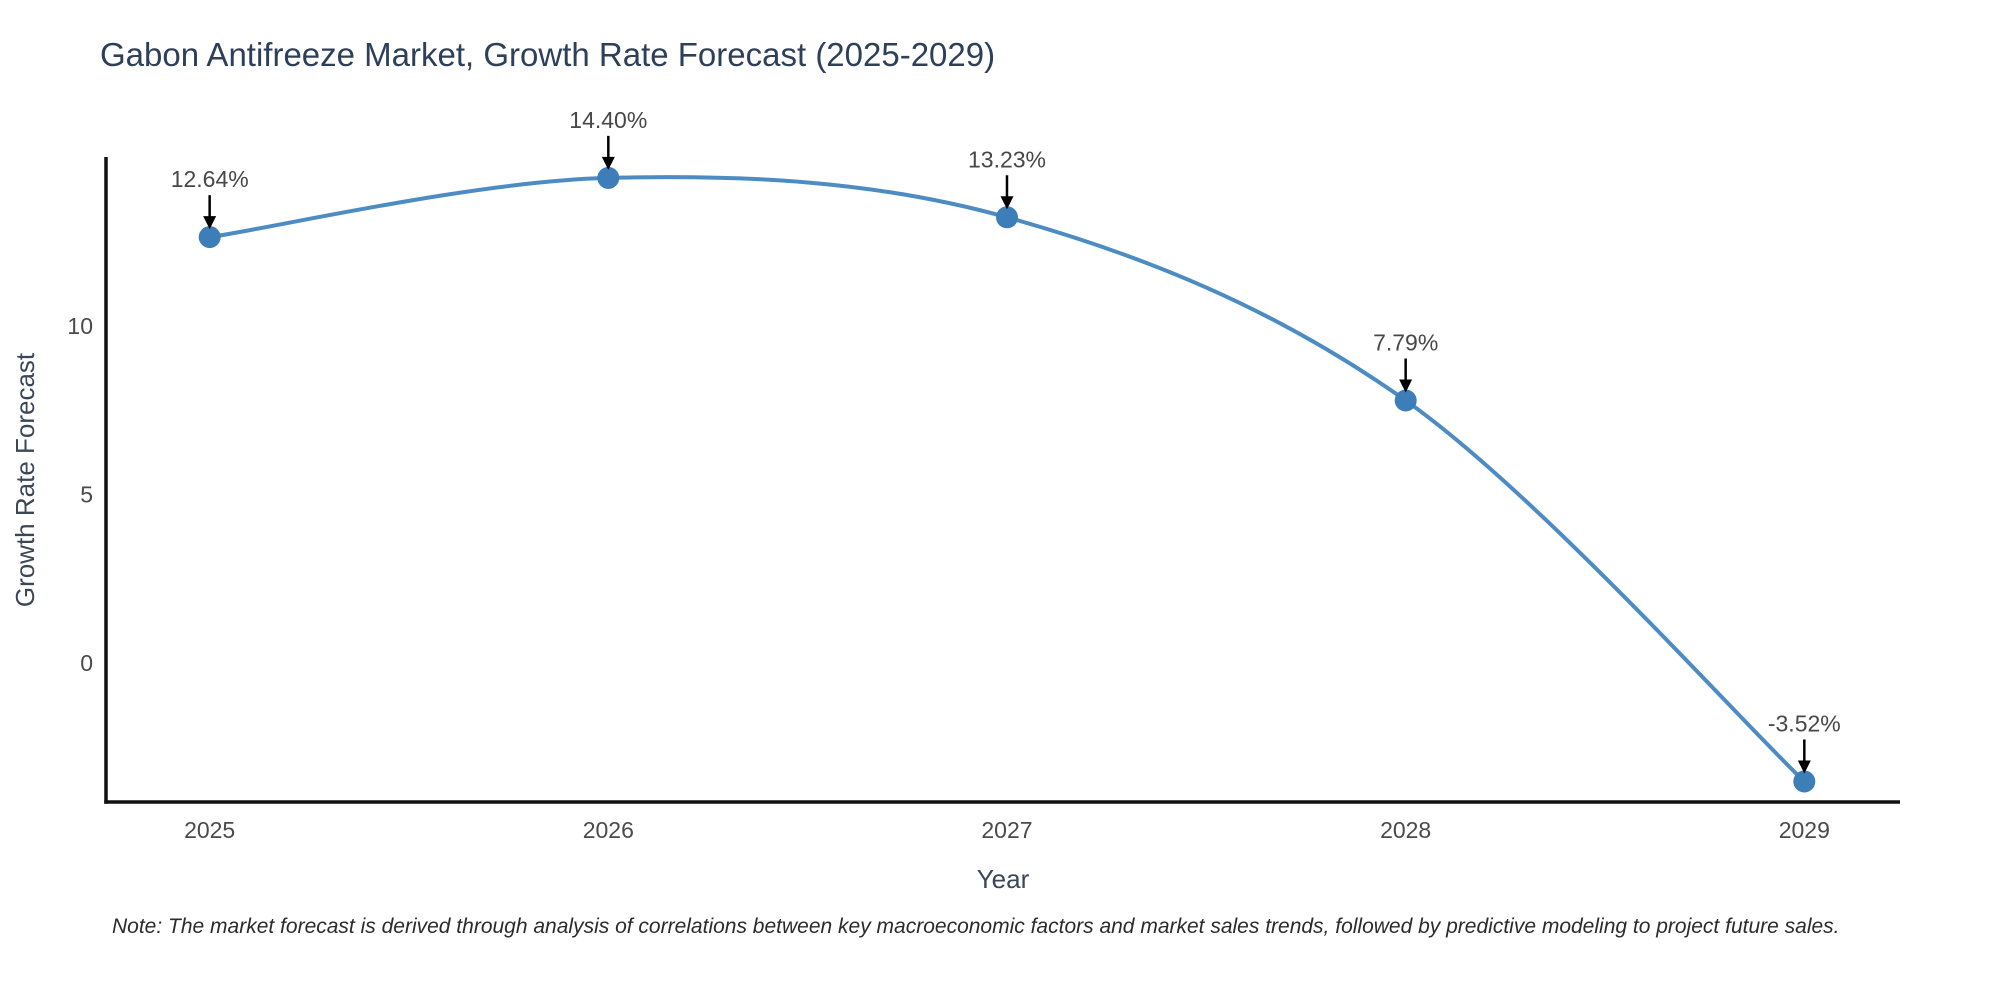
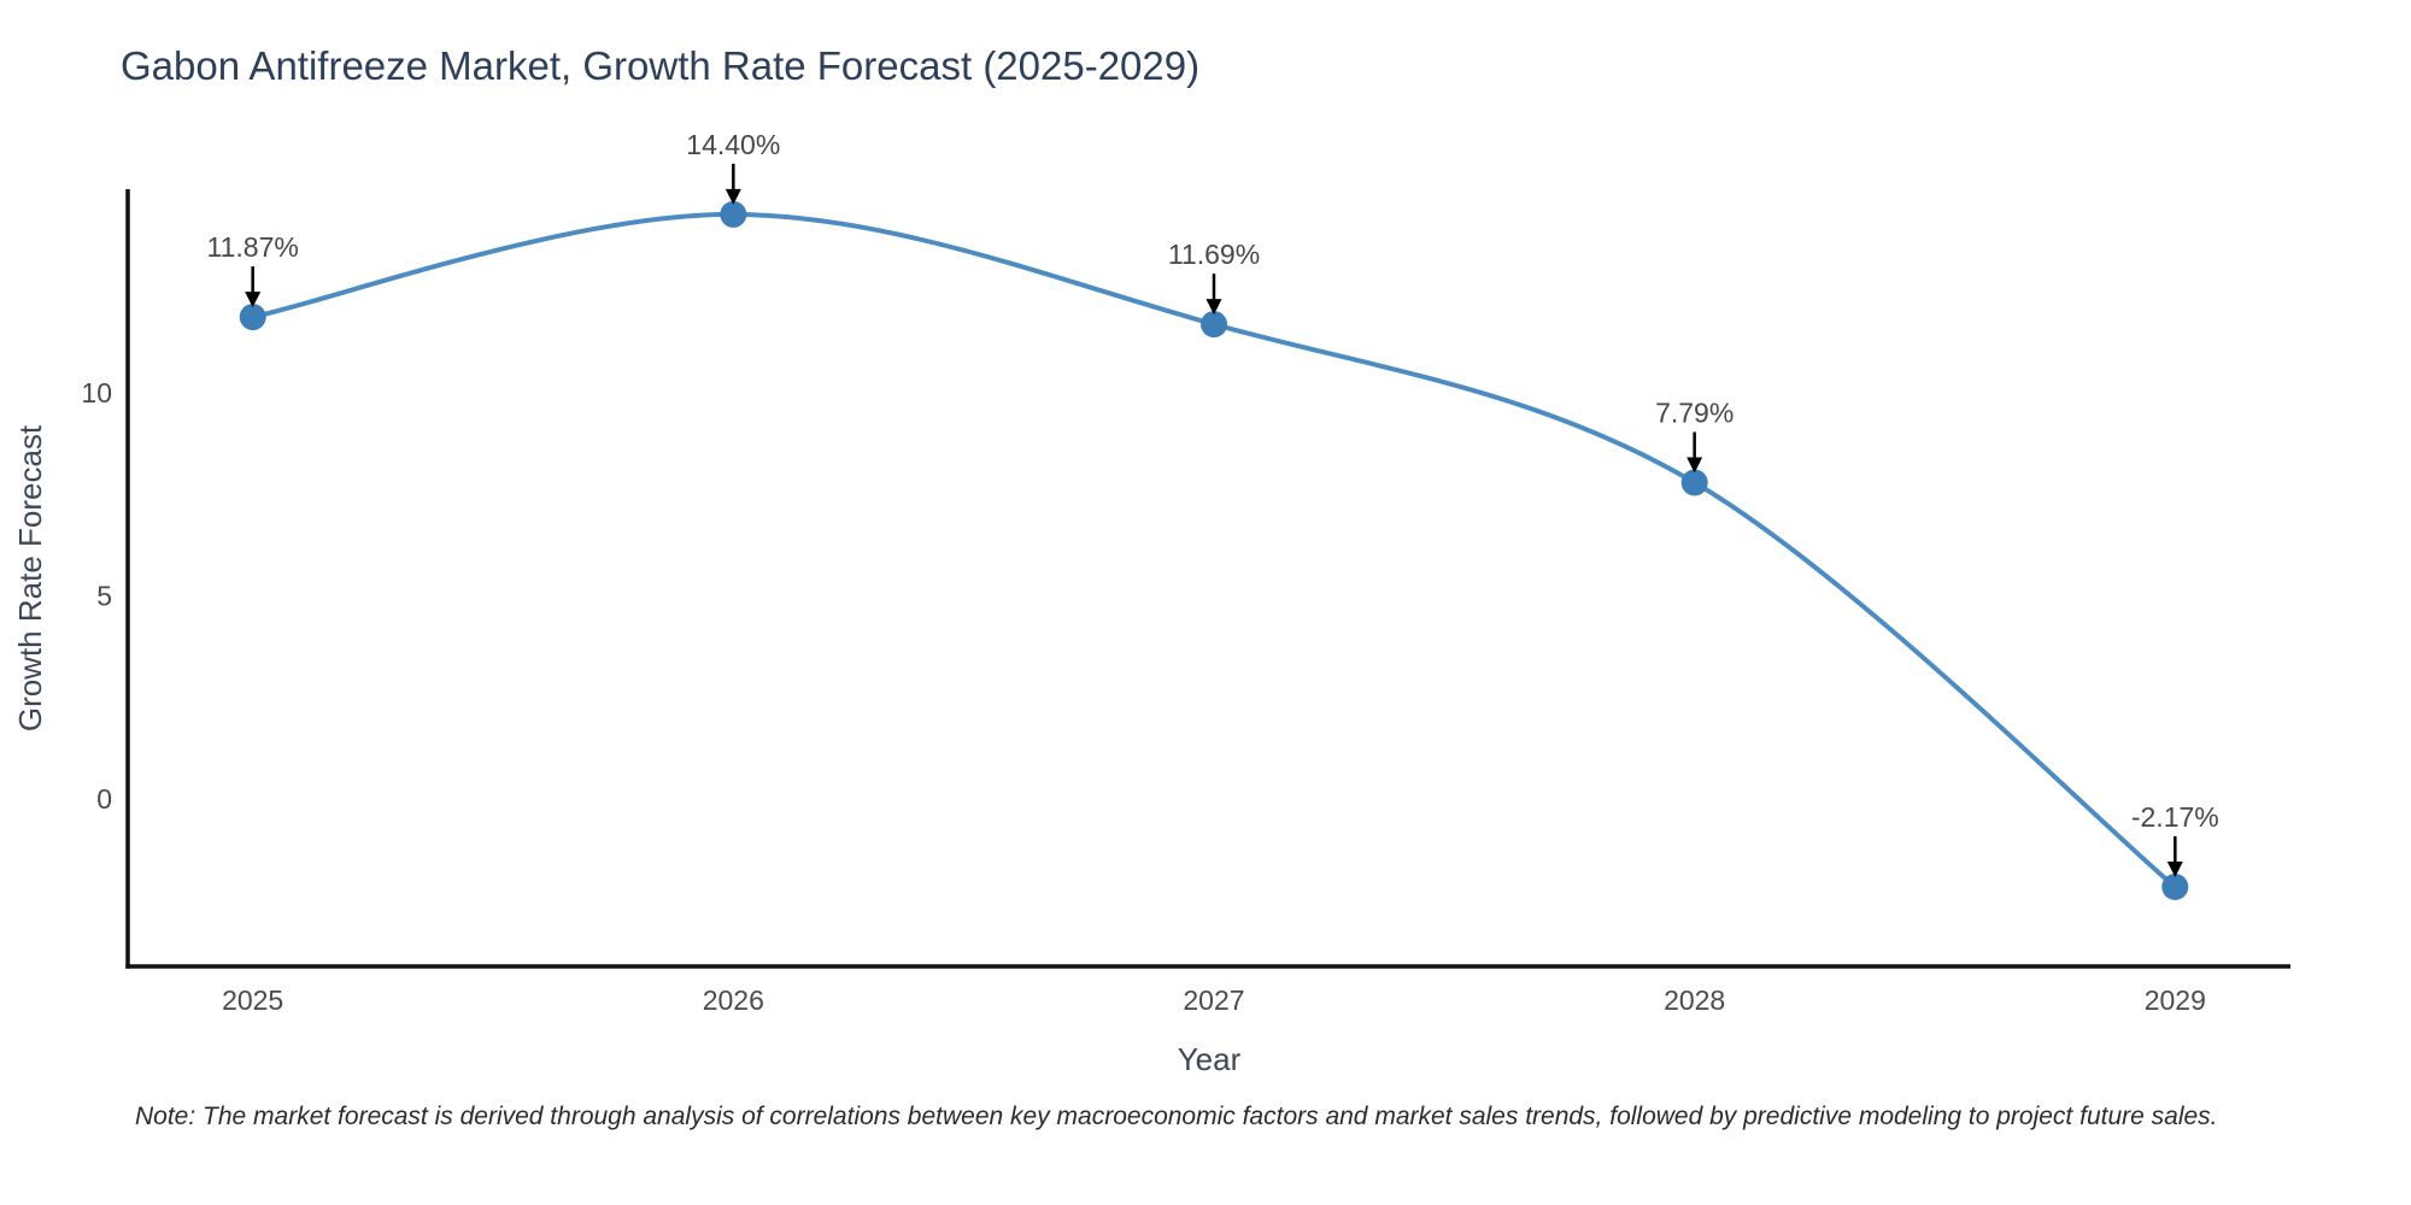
2025: 12.64% -> 11.87%
2027: 13.23% -> 11.69%
2029: -3.52% -> -2.17%
